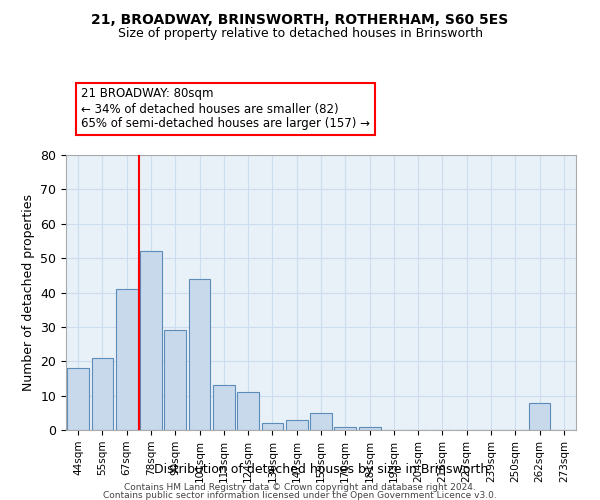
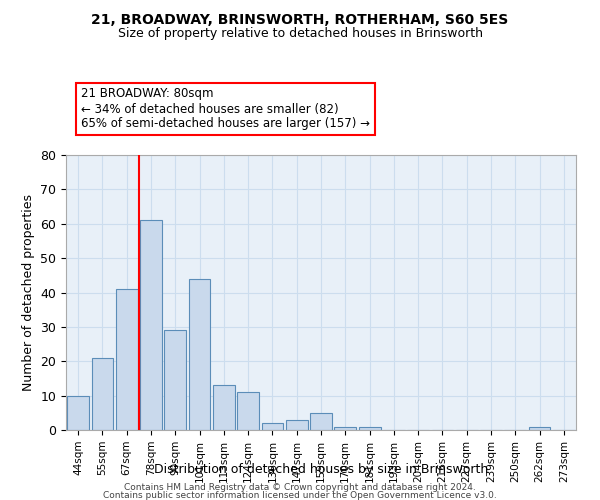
44sqm: 18 -> 10
78sqm: 52 -> 61
262sqm: 8 -> 1
